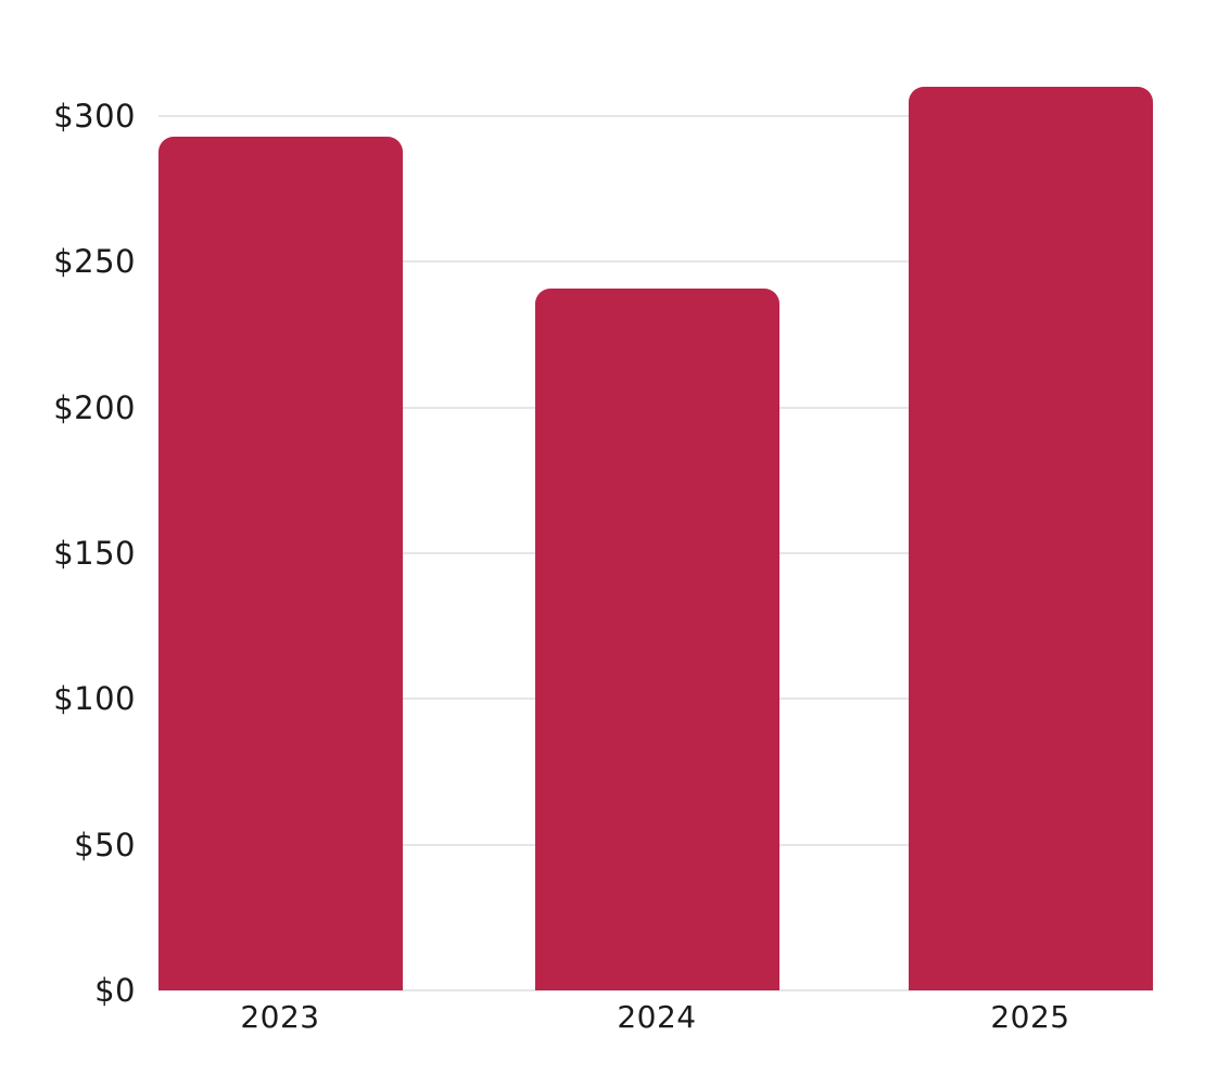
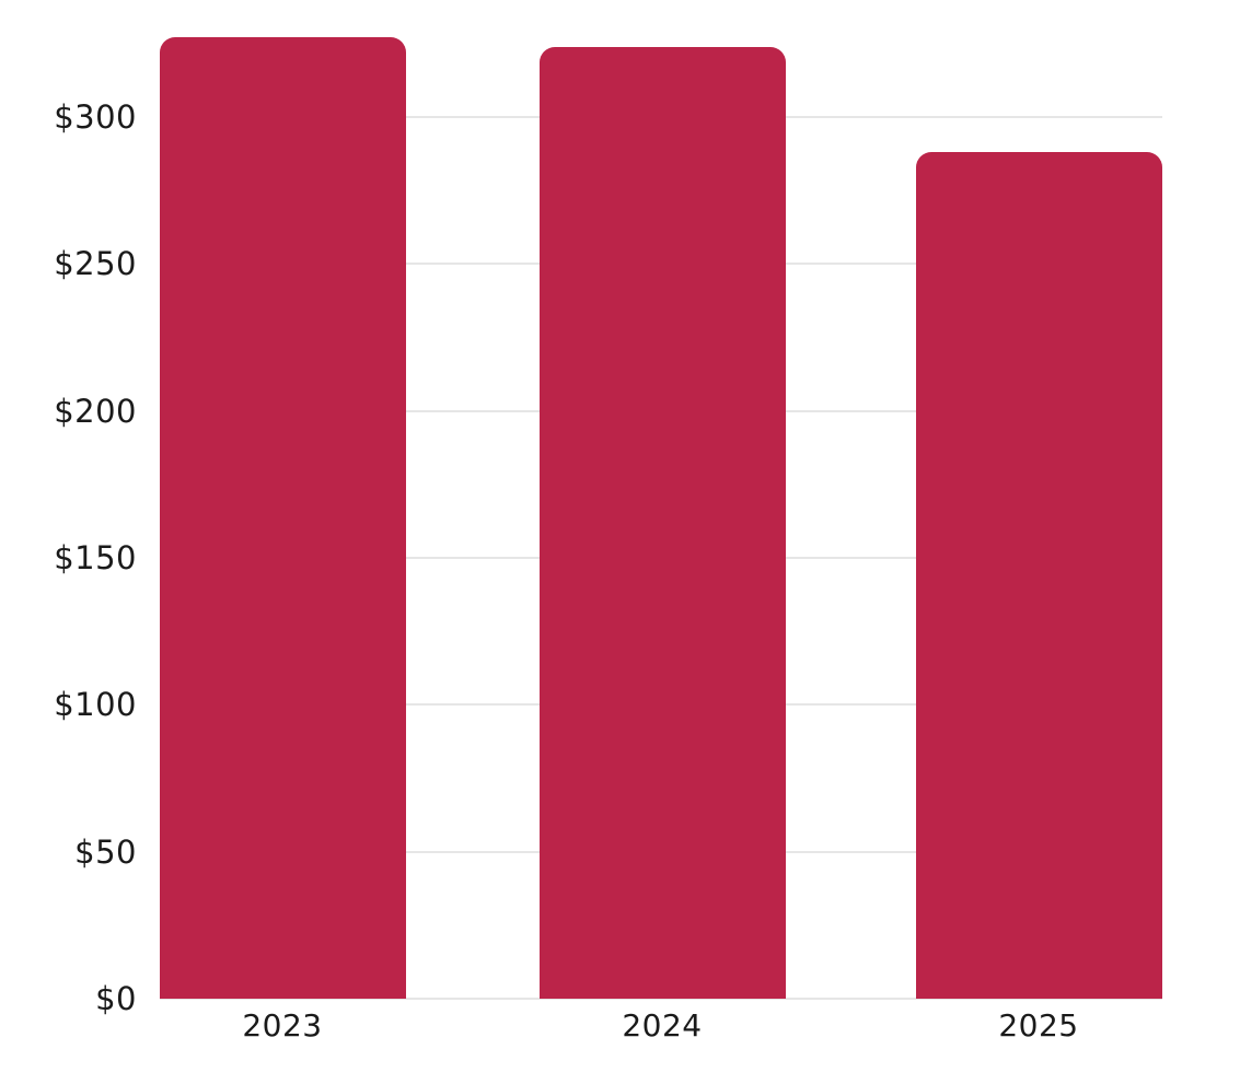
2023: $293 -> $327
2024: $241 -> $324
2025: $310 -> $288
